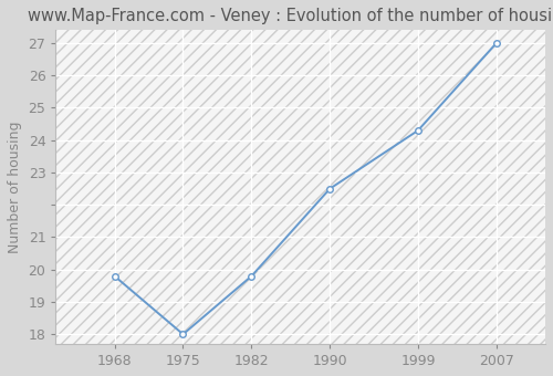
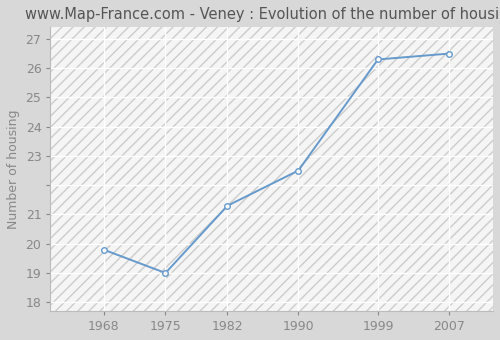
1975: 18.0 -> 19.0
1982: 19.8 -> 21.3
1999: 24.3 -> 26.3
2007: 27.0 -> 26.5
